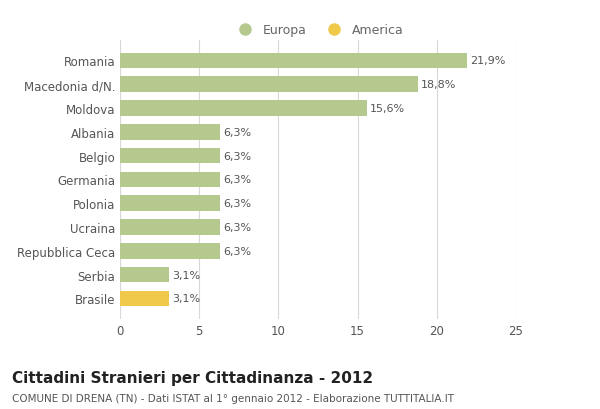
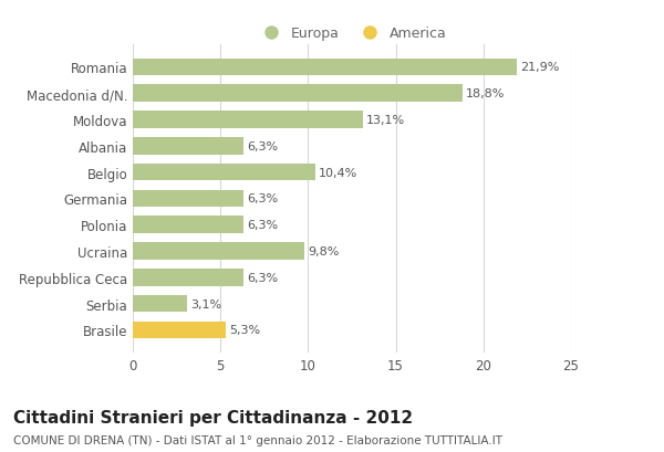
Moldova: 15,6% -> 13,1%
Belgio: 6,3% -> 10,4%
Ucraina: 6,3% -> 9,8%
Brasile: 3,1% -> 5,3%
